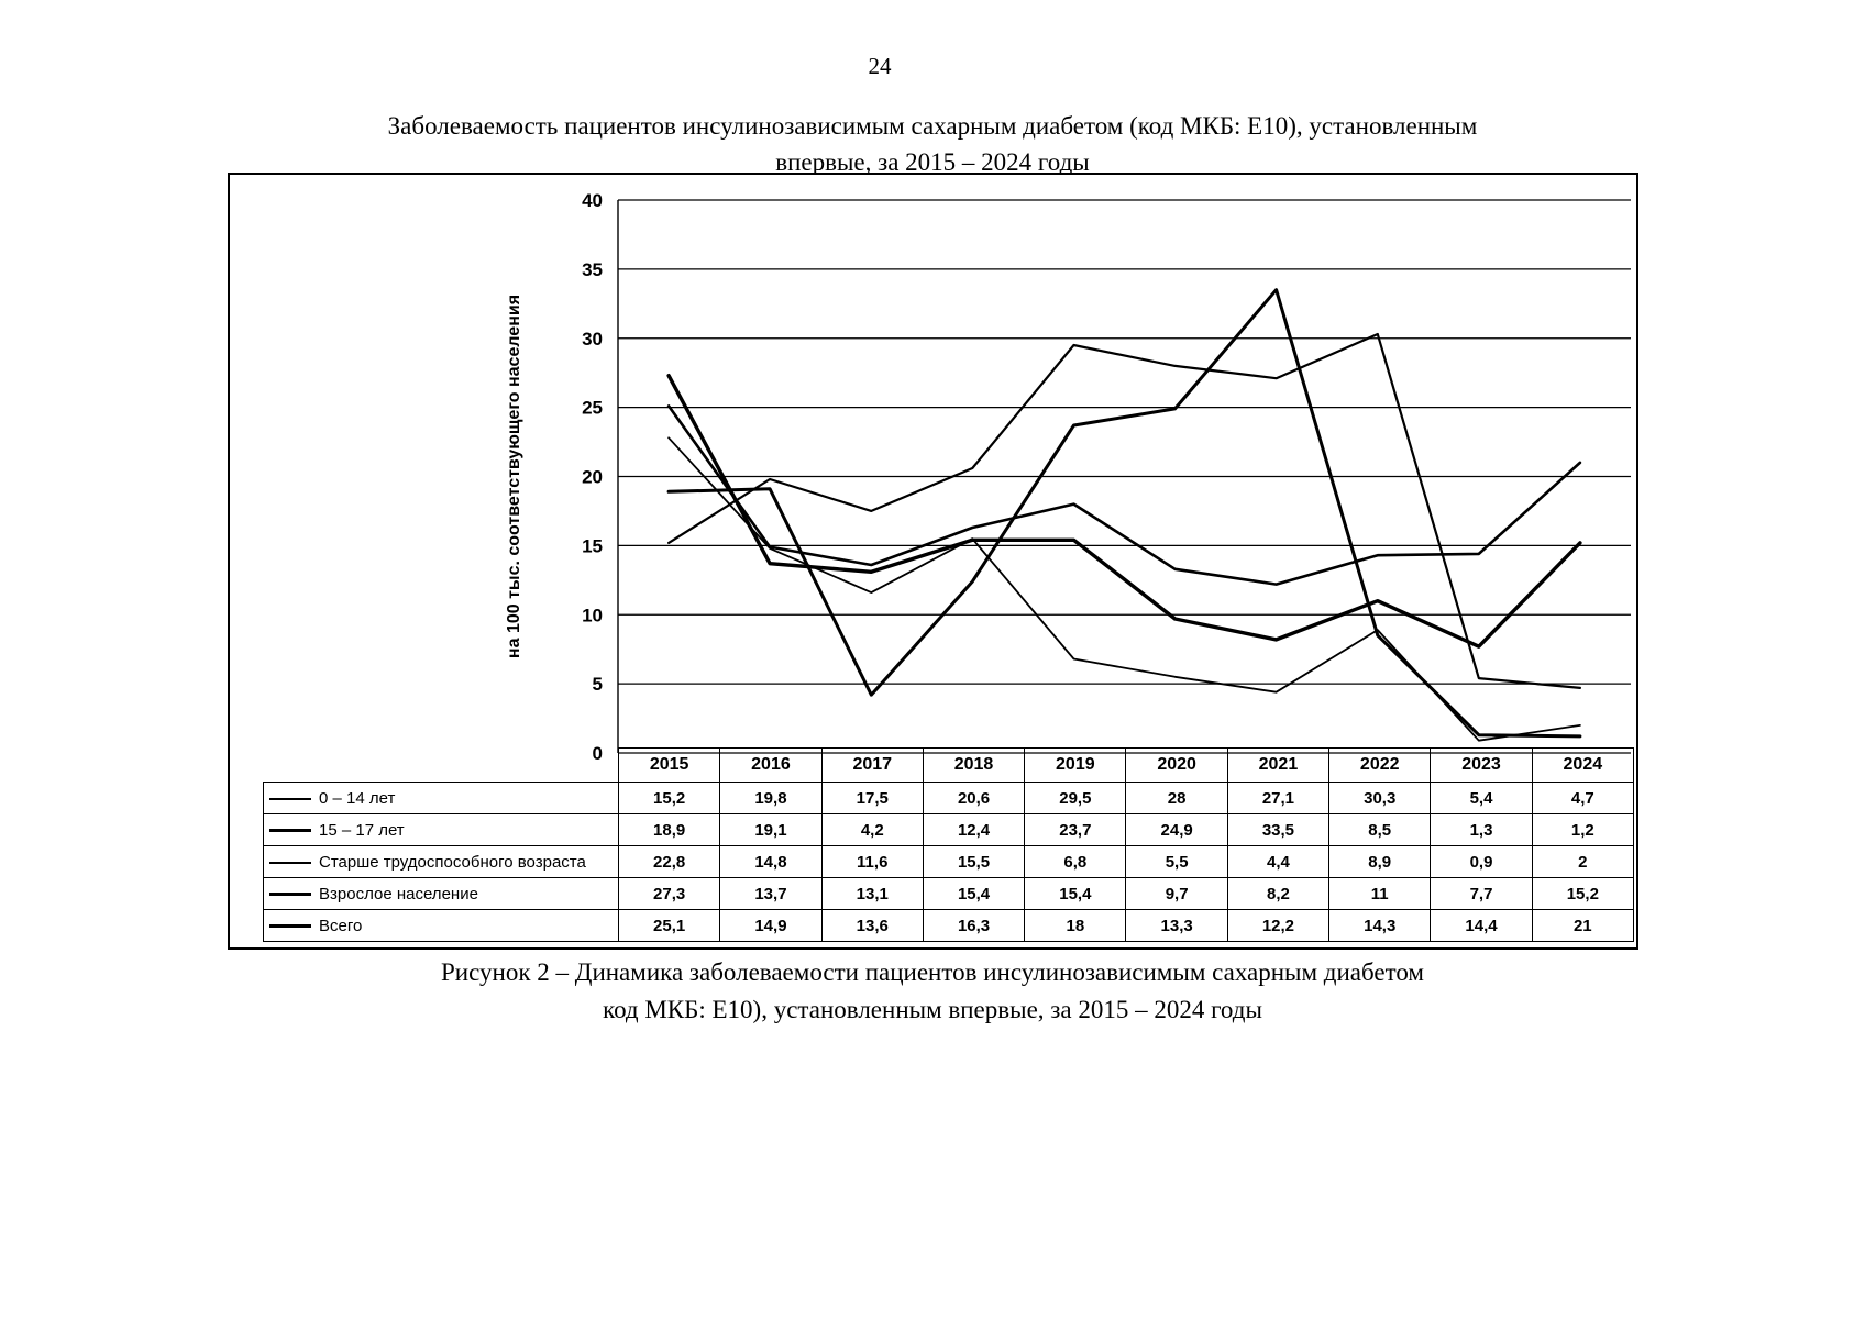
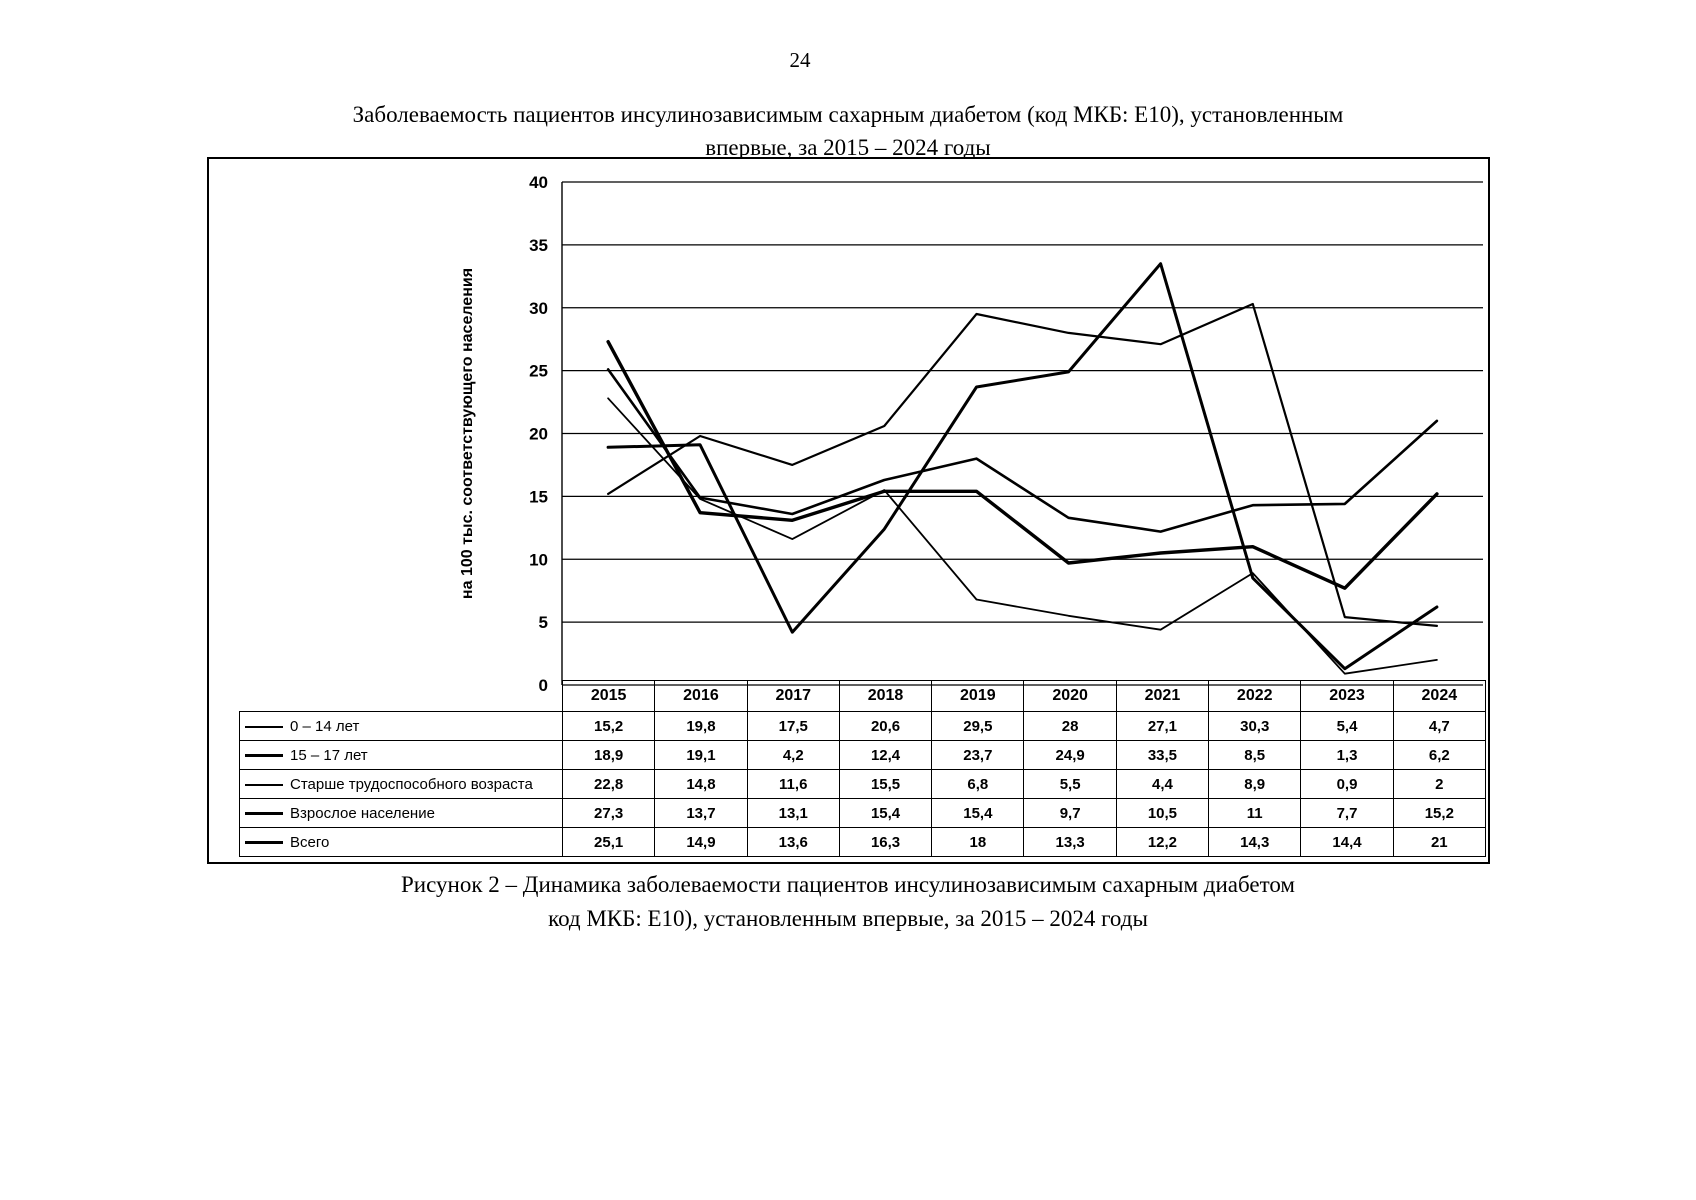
Взрослое население/2021: 8,2 -> 10,5
15 – 17 лет/2024: 1,2 -> 6,2
